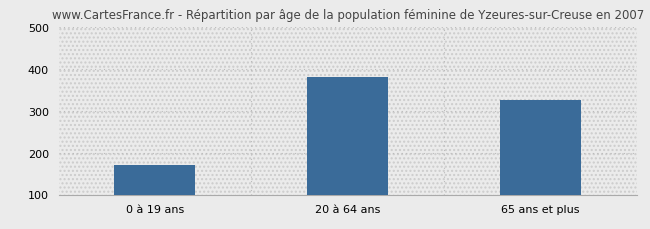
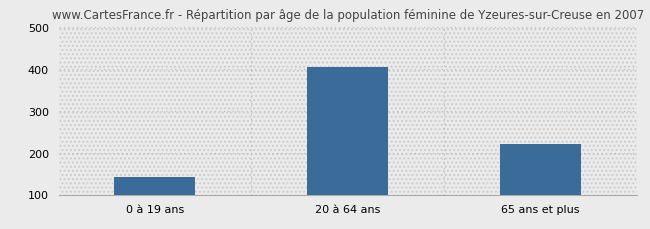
0 à 19 ans: 170 -> 142
20 à 64 ans: 380 -> 403
65 ans et plus: 325 -> 220
